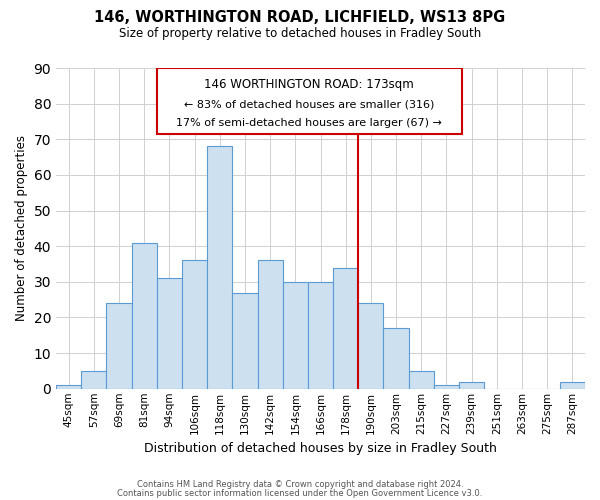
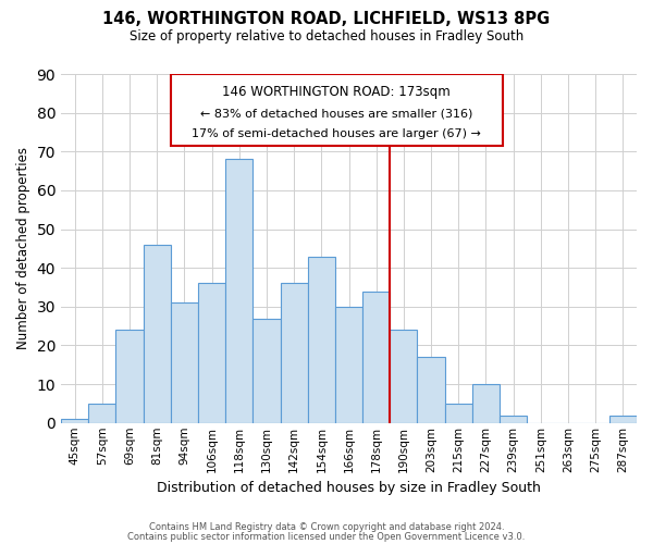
81sqm: 41 -> 46
154sqm: 30 -> 43
227sqm: 1 -> 10
